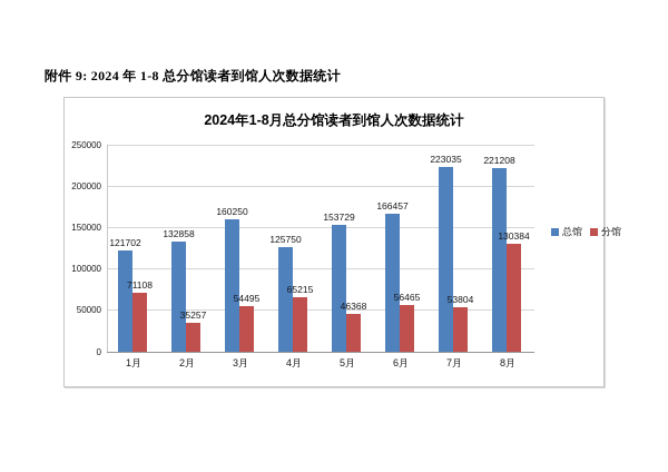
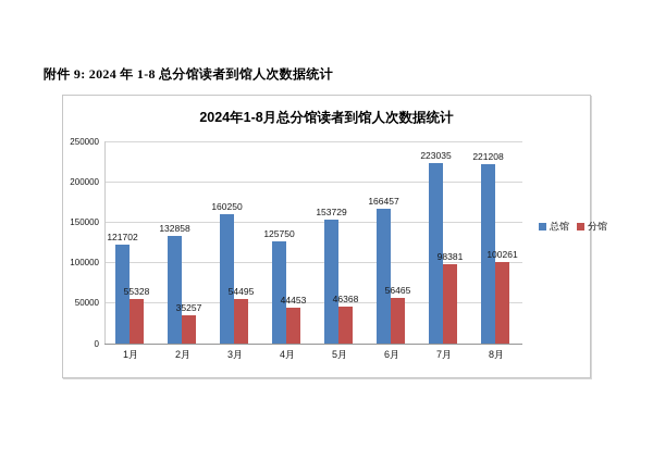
分馆/1月: 71108 -> 55328
分馆/4月: 65215 -> 44453
分馆/7月: 53804 -> 98381
分馆/8月: 130384 -> 100261
